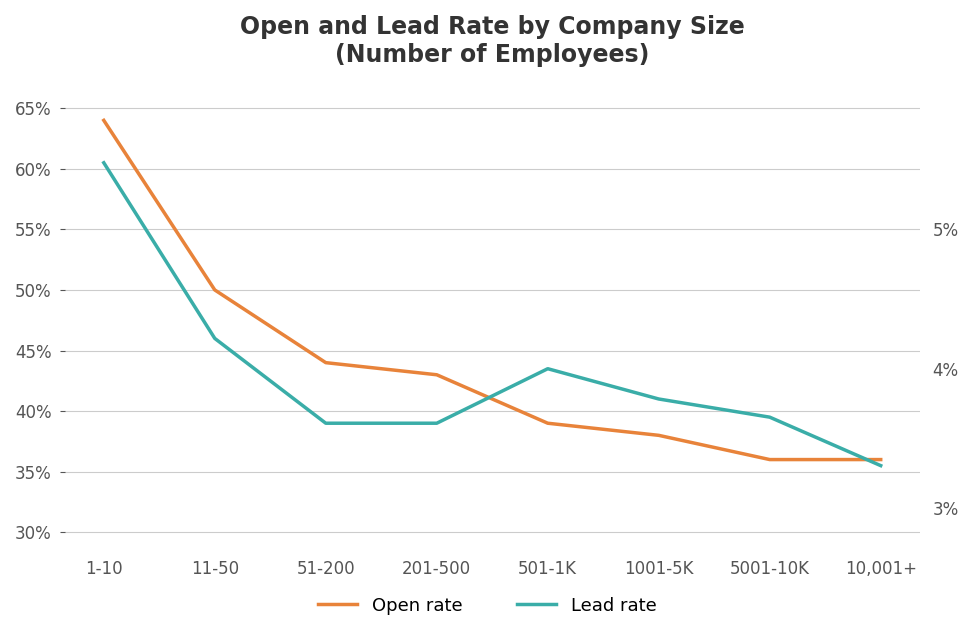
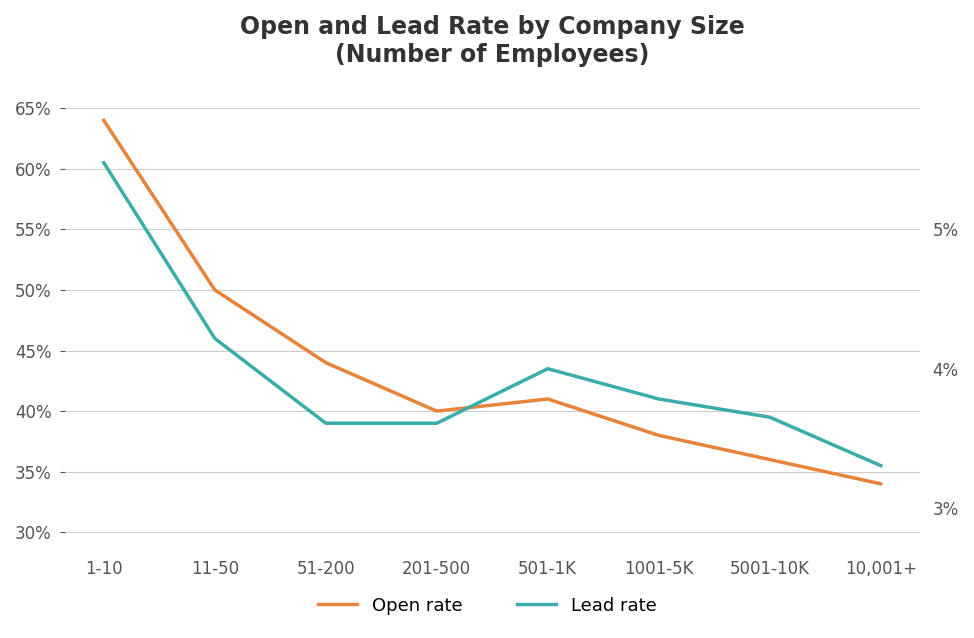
Open rate/201-500: 43% -> 40%
Open rate/501-1K: 39% -> 41%
Open rate/10,001+: 36% -> 34%
